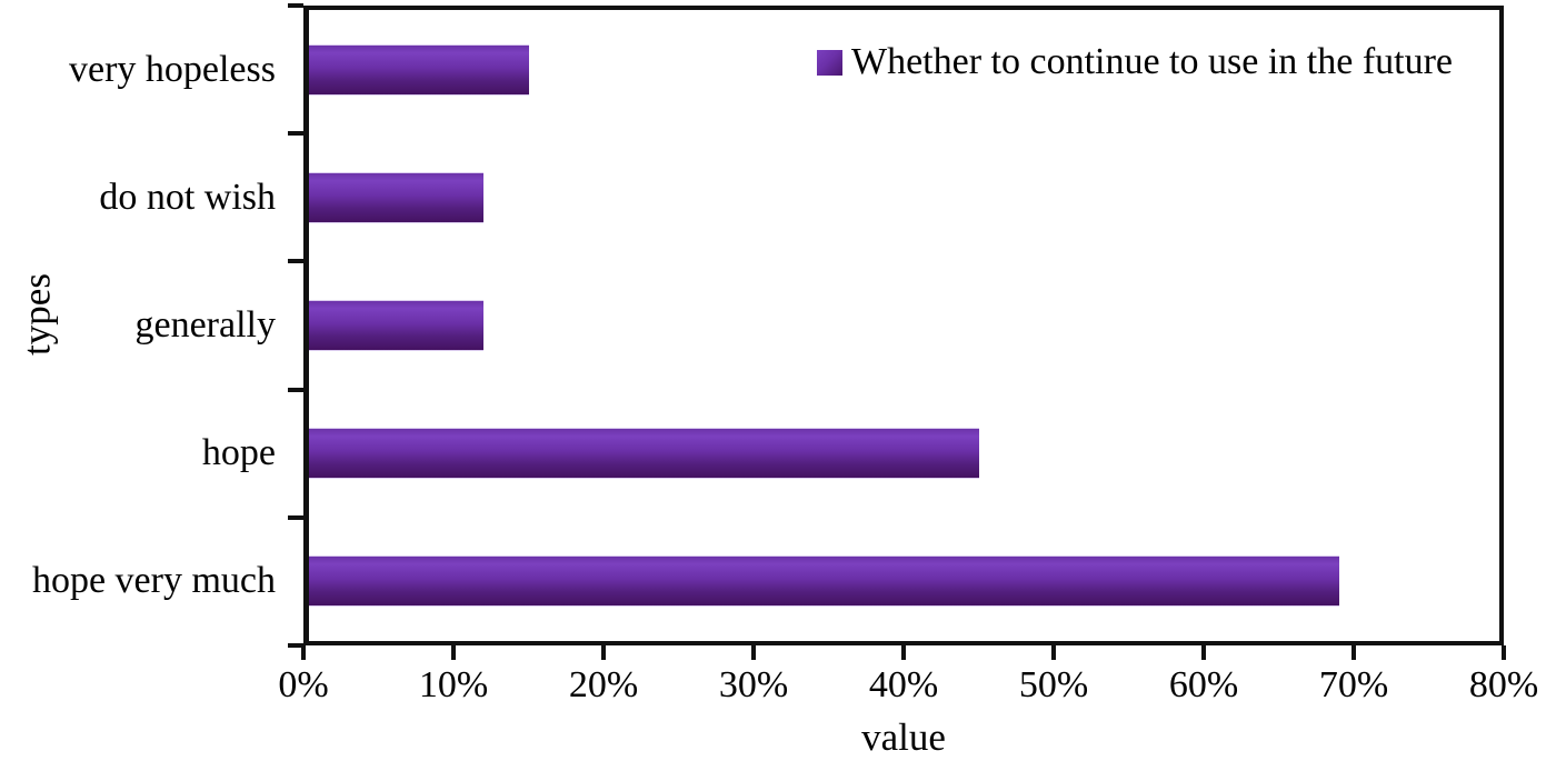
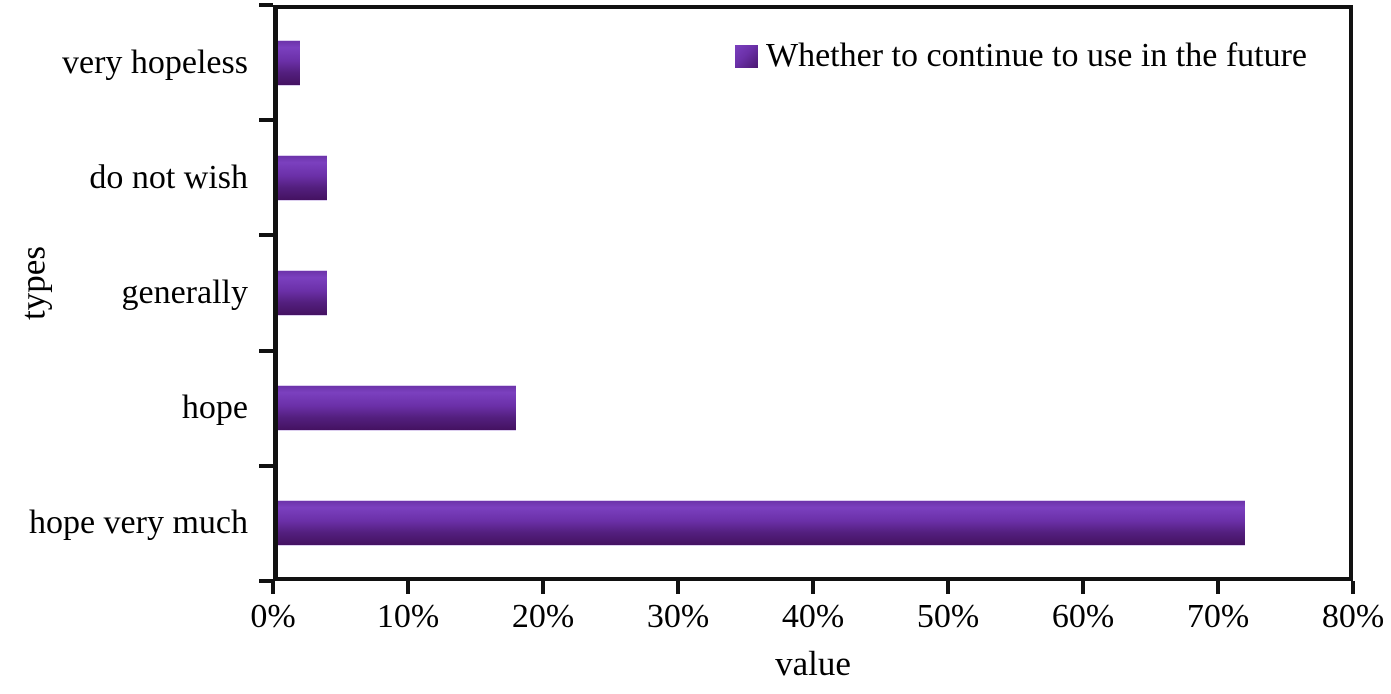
very hopeless: 15% -> 2%
do not wish: 12% -> 4%
generally: 12% -> 4%
hope: 45% -> 18%
hope very much: 69% -> 72%
